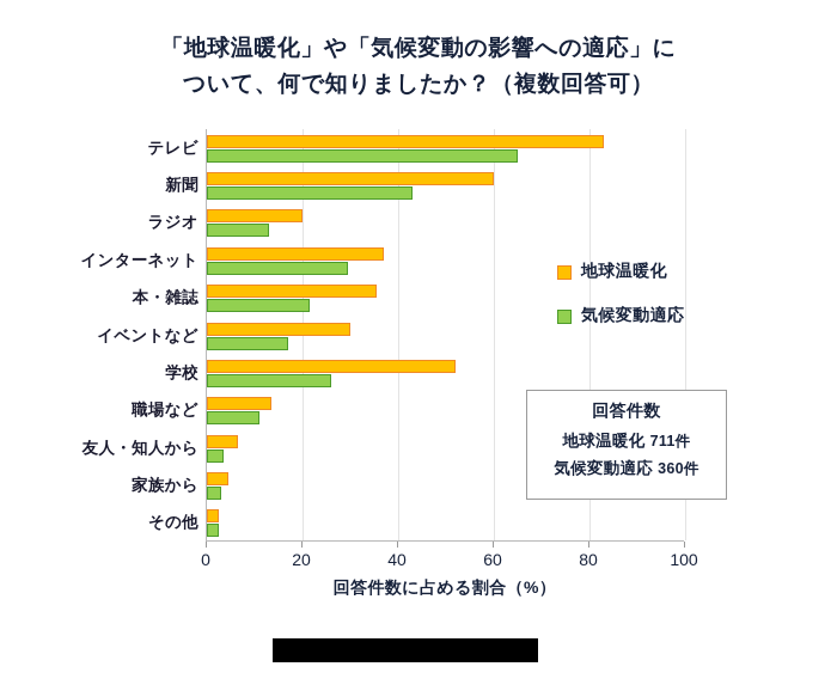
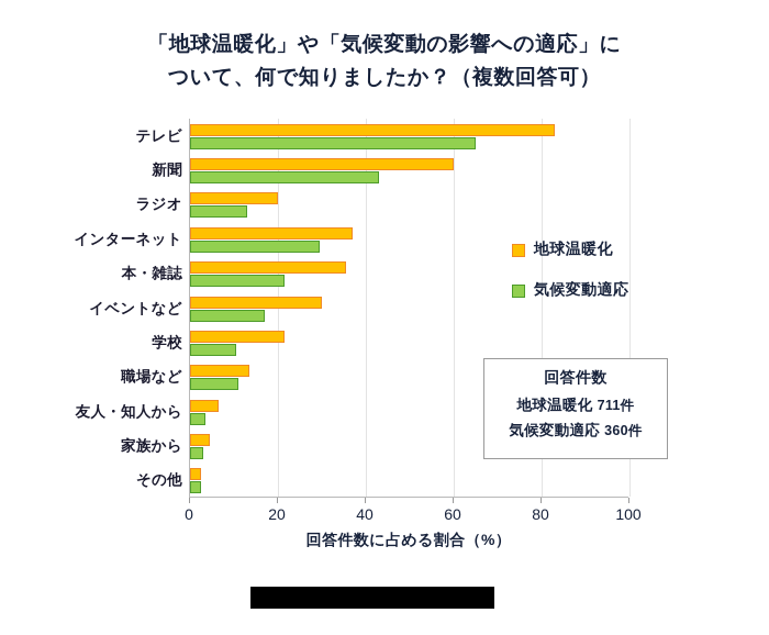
地球温暖化/学校: 52 -> 22
気候変動適応/学校: 26 -> 10
